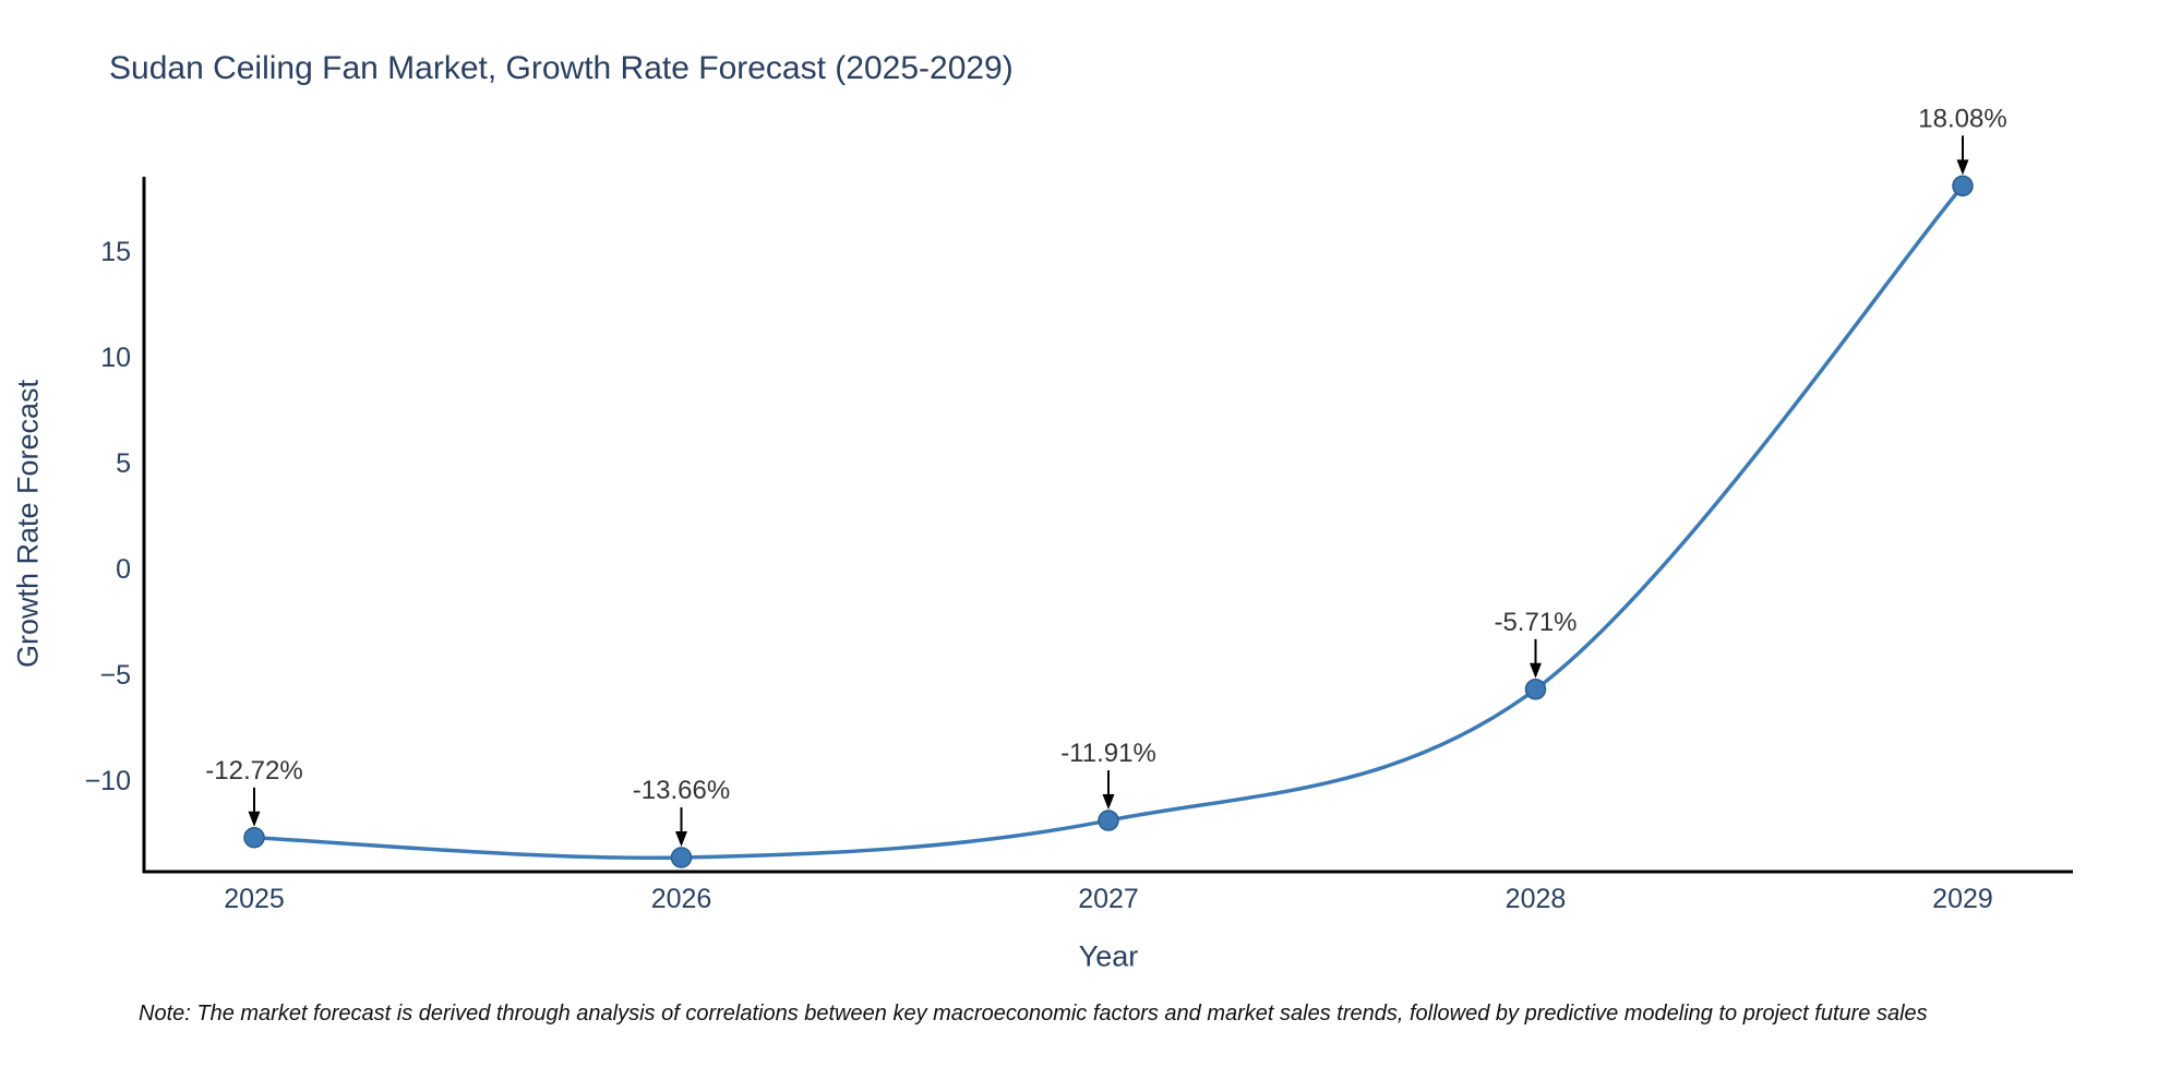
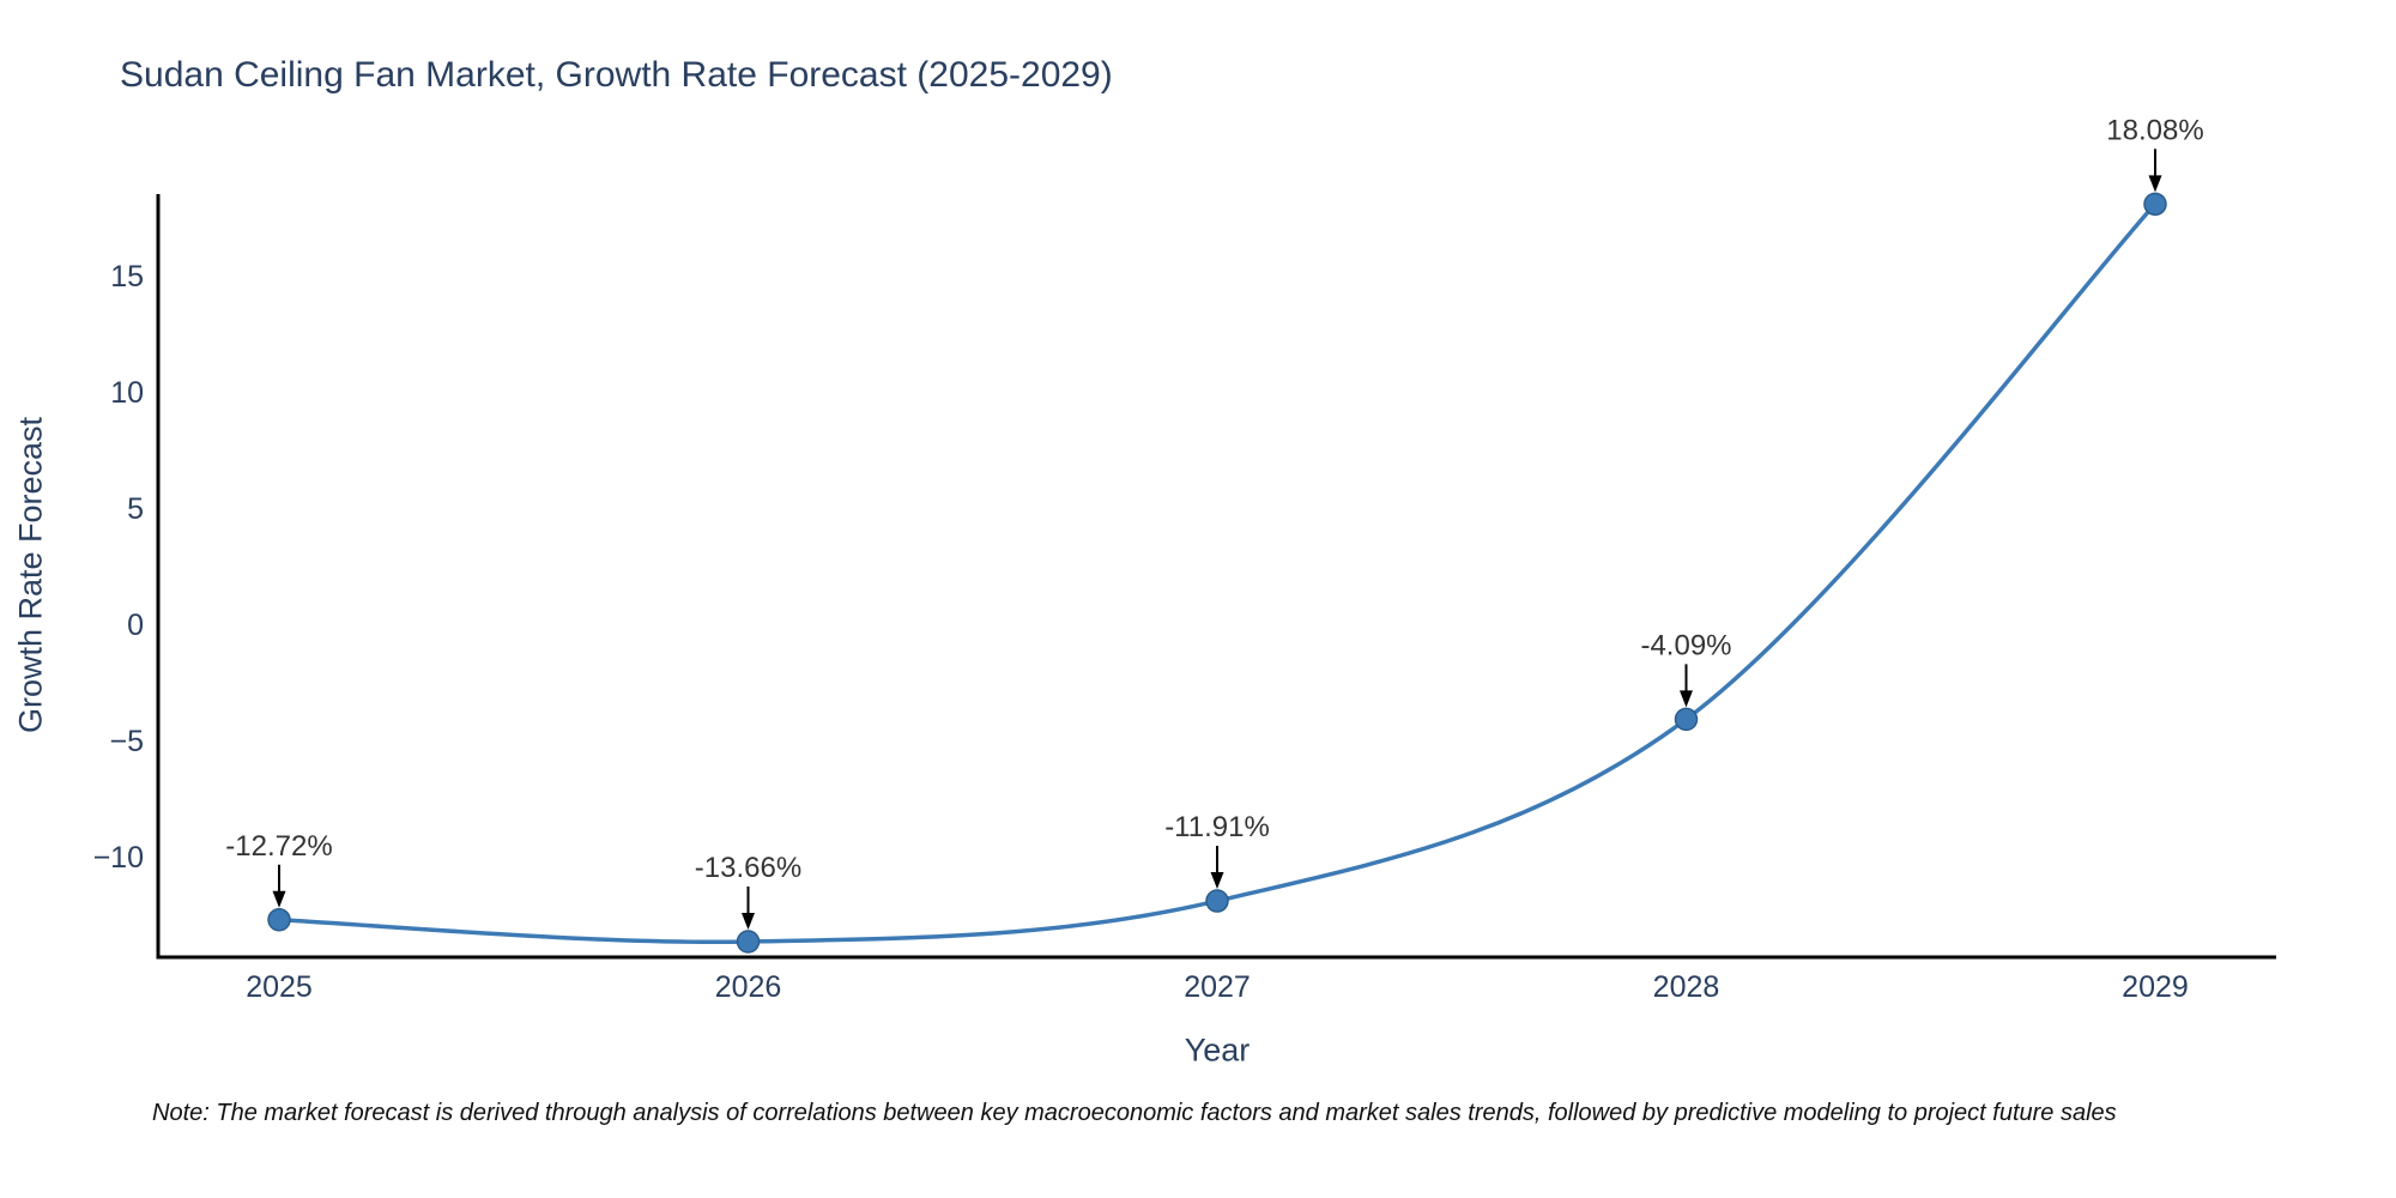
2028: -5.71% -> -4.09%
